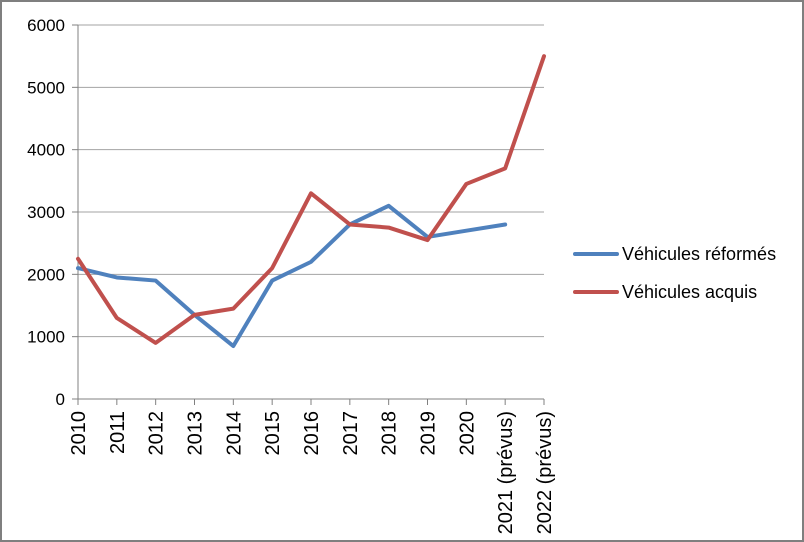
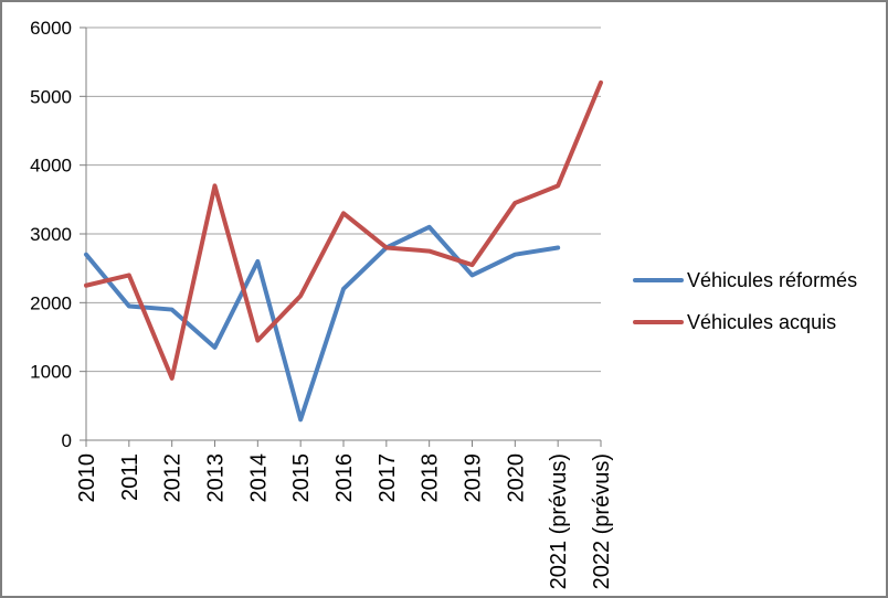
Véhicules réformés/2010: 2100 -> 2700
Véhicules acquis/2011: 1300 -> 2400
Véhicules acquis/2013: 1400 -> 3700
Véhicules réformés/2014: 800 -> 2600
Véhicules réformés/2015: 1900 -> 300
Véhicules réformés/2019: 2600 -> 2400
Véhicules acquis/2022 (prévus): 5500 -> 5200
